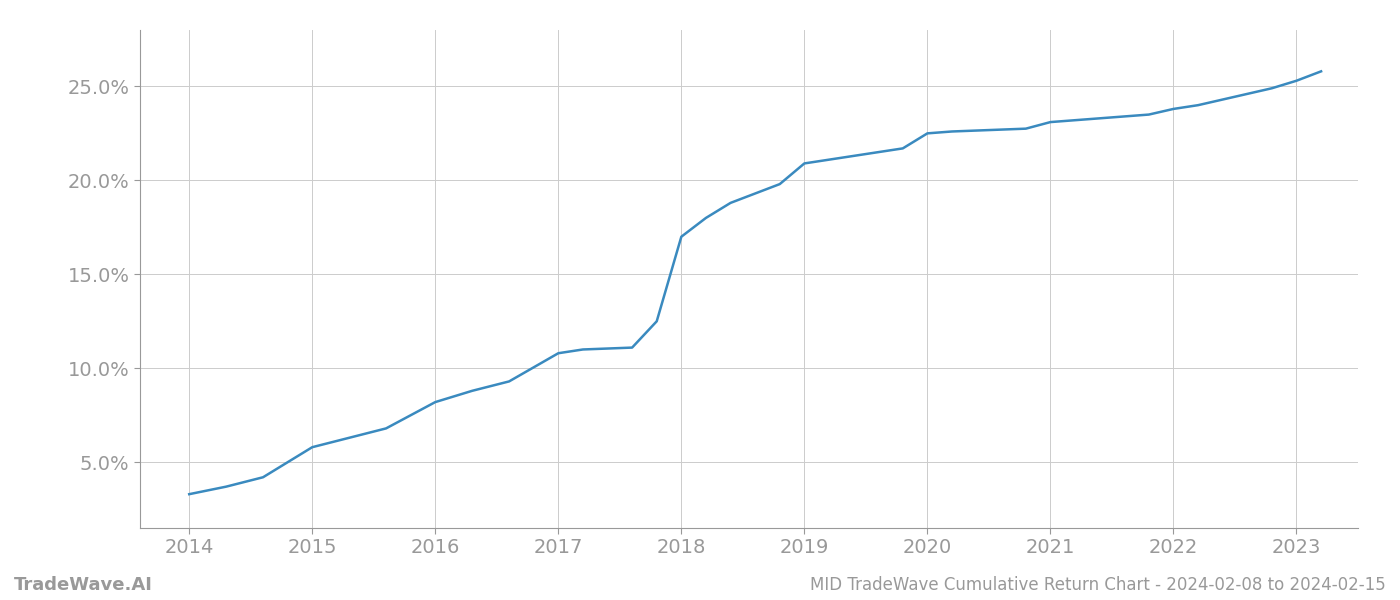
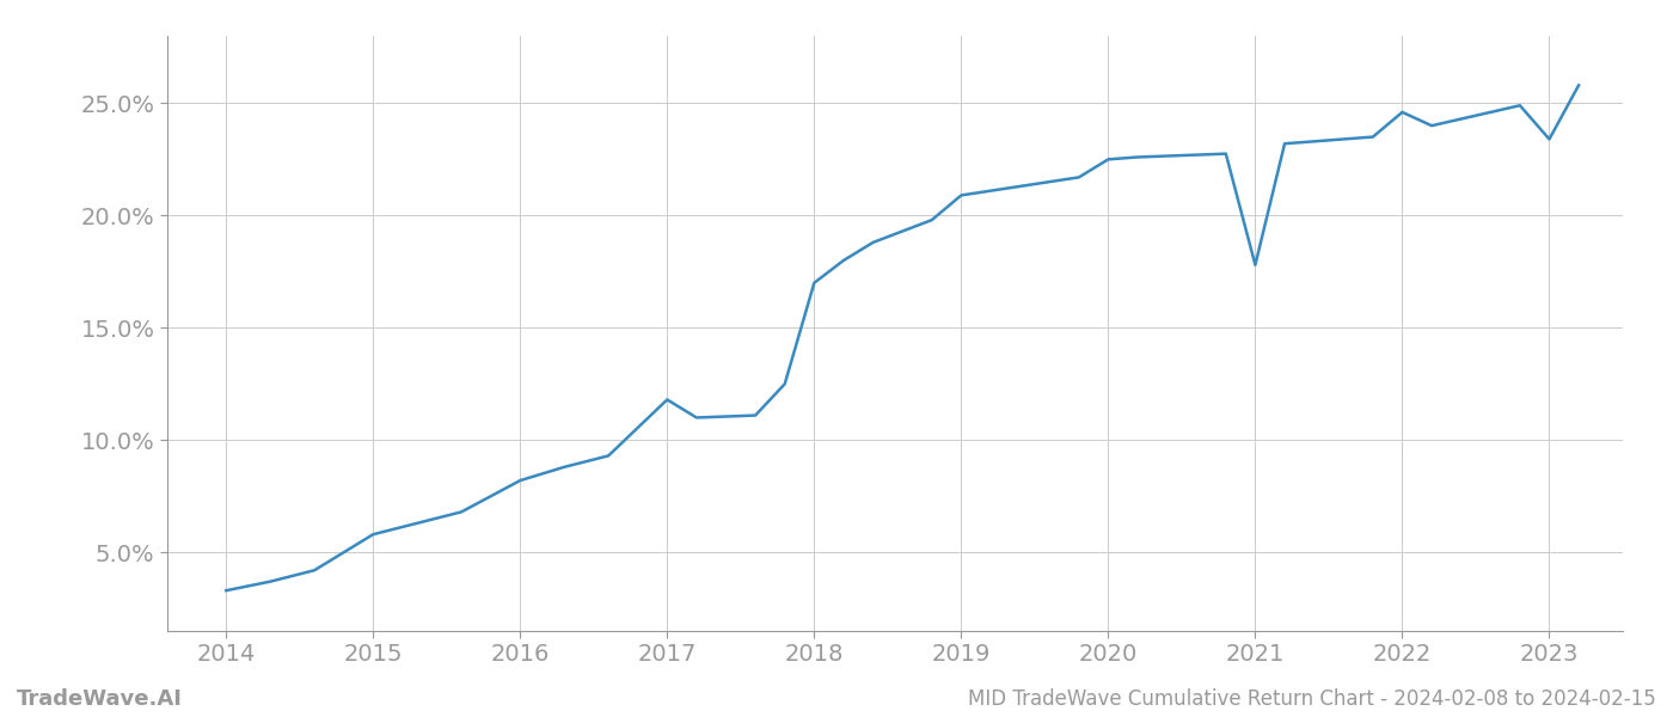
2017: 10.8% -> 11.8%
2021: 23.1% -> 17.8%
2022: 23.8% -> 24.6%
2023: 25.3% -> 23.4%
